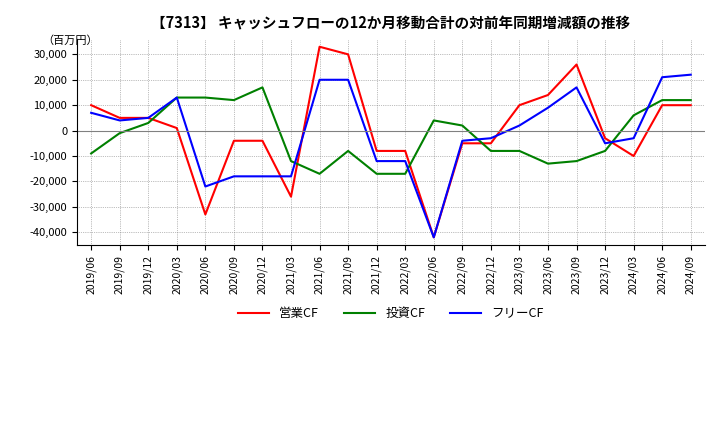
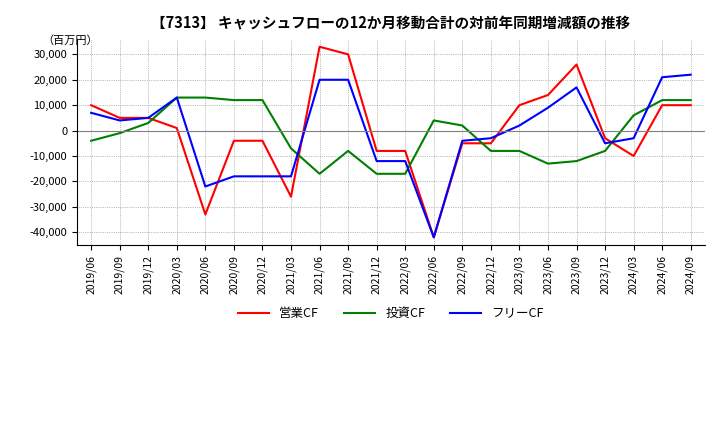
投資CF/2019/06: -9,000 -> -4,000
投資CF/2020/12: 17,000 -> 12,000
投資CF/2021/03: -12,000 -> -7,000
